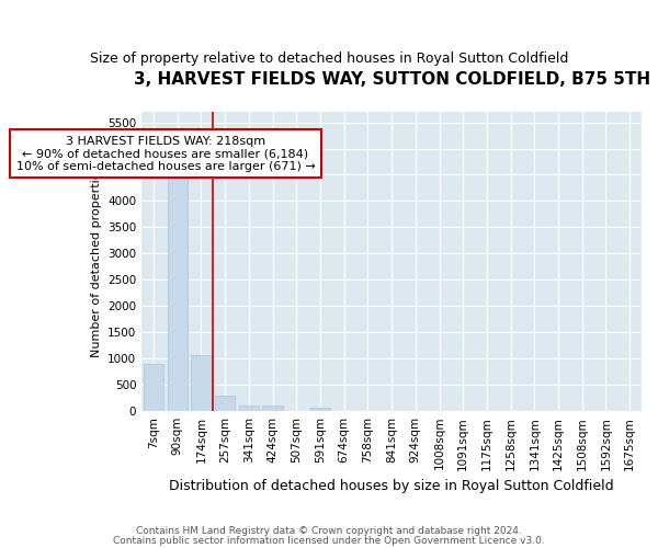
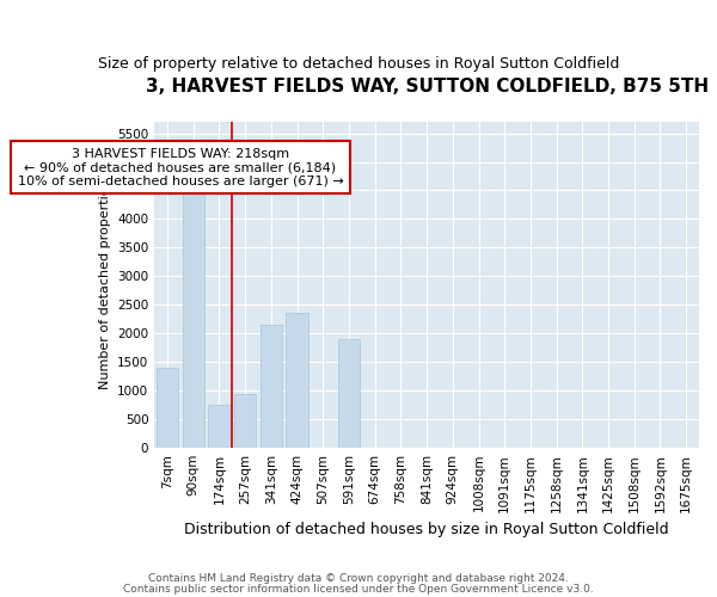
7sqm: 900 -> 1400
174sqm: 1080 -> 750
257sqm: 300 -> 950
341sqm: 100 -> 2150
424sqm: 100 -> 2350
591sqm: 60 -> 1900
